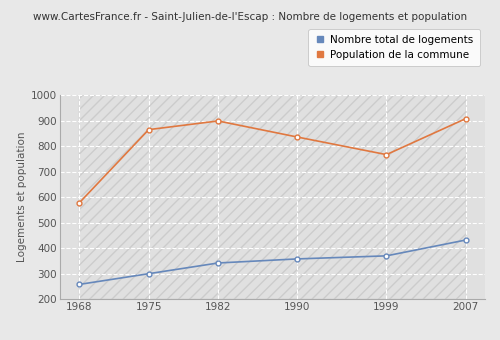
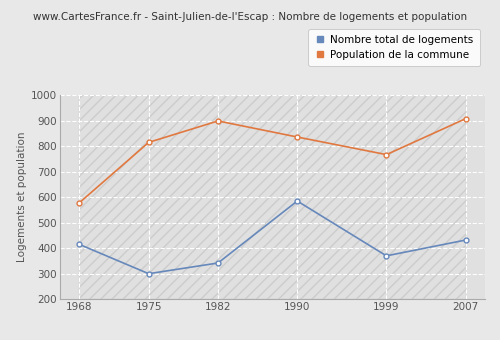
Nombre total de logements/1968: 258 -> 415
Population de la commune/1975: 865 -> 815
Nombre total de logements/1990: 358 -> 585
